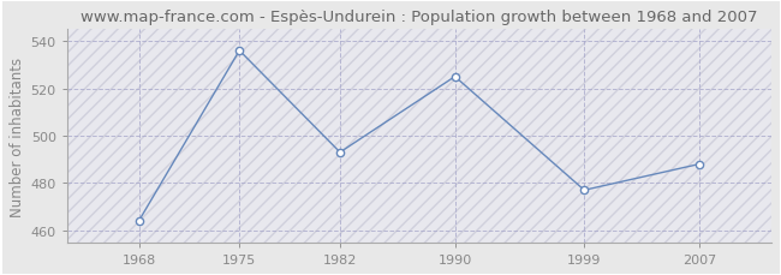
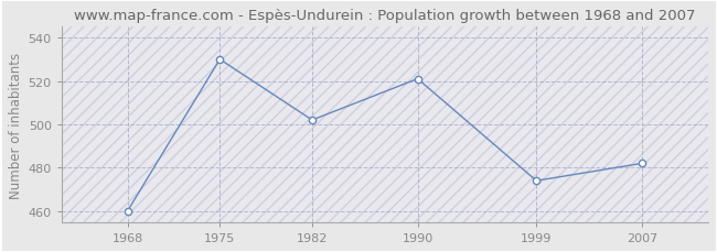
1968: 464 -> 460
1975: 536 -> 530
1982: 493 -> 502
1990: 525 -> 521
1999: 477 -> 474
2007: 488 -> 482
